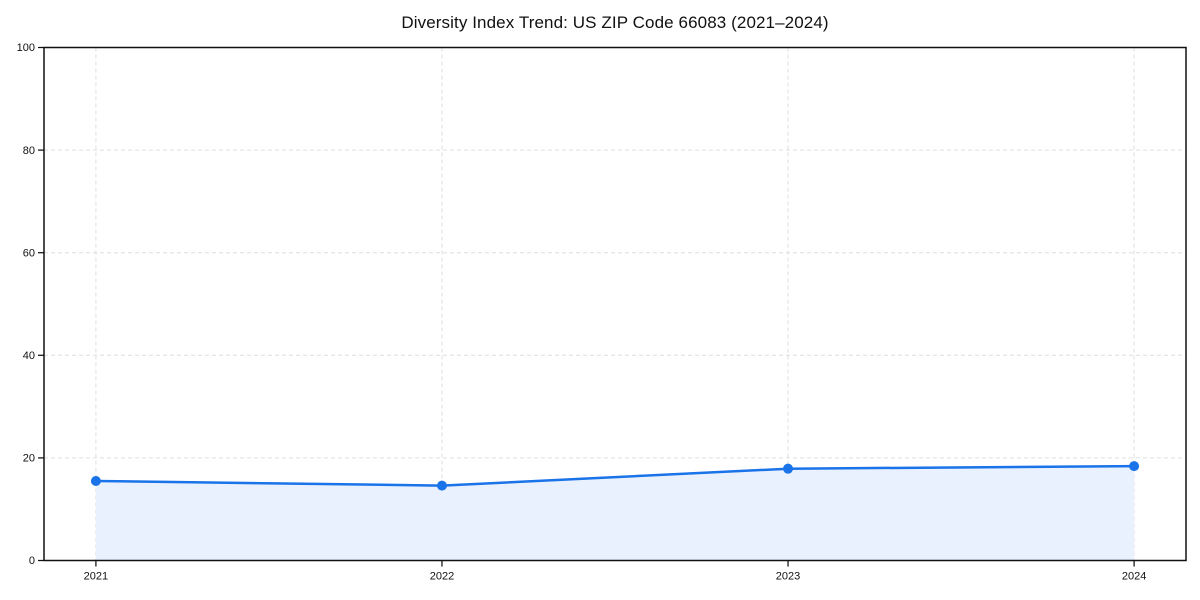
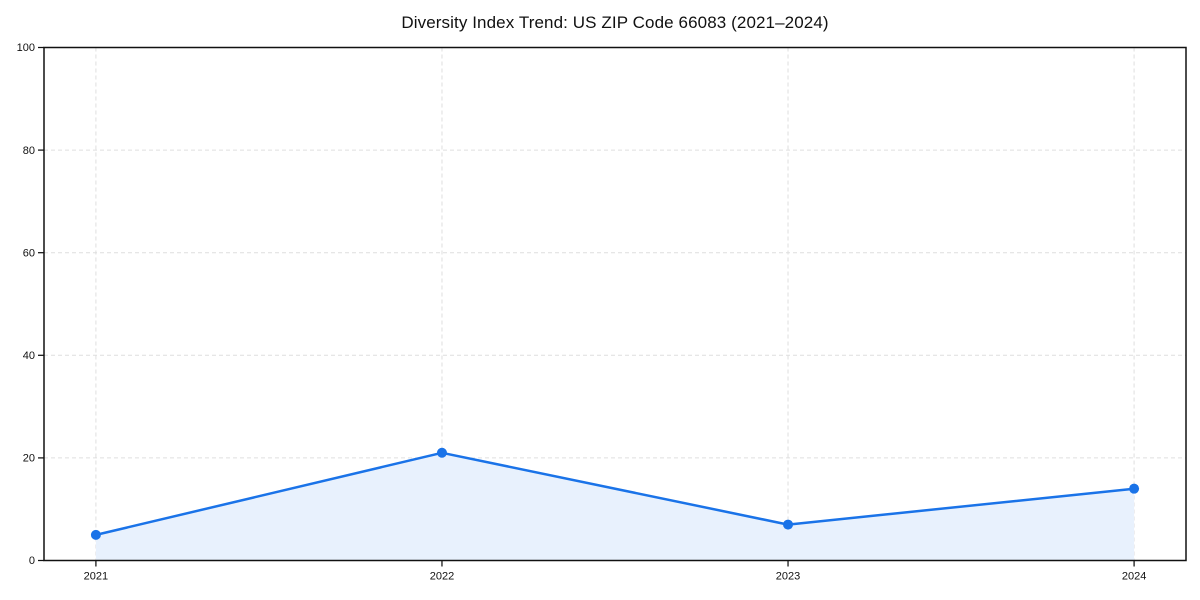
2021: 16 -> 5
2022: 15 -> 21
2023: 18 -> 7
2024: 18 -> 14
